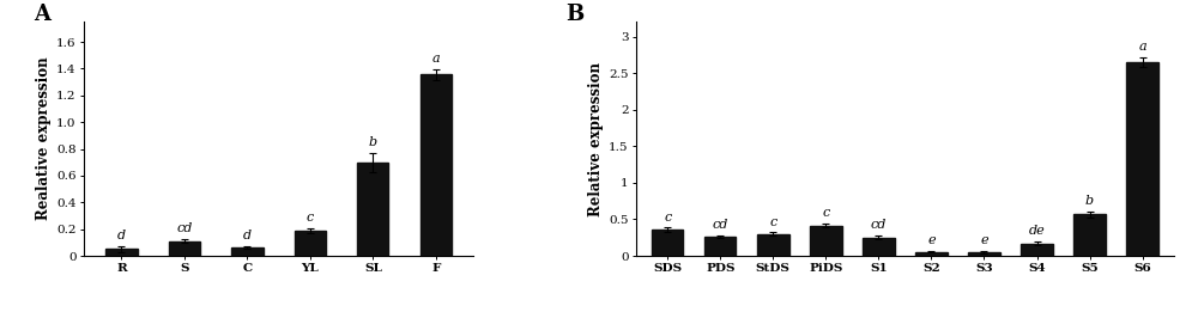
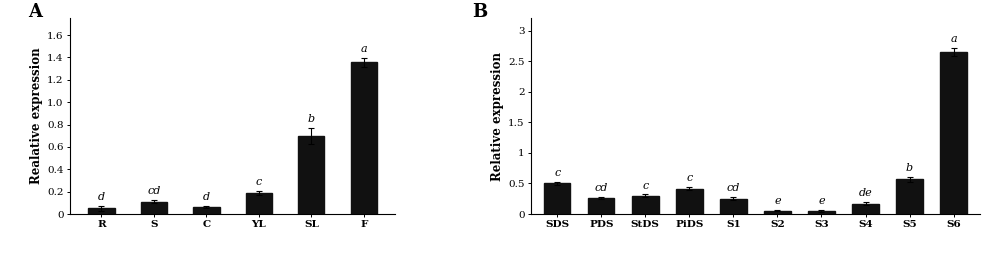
SDS: 0.36 -> 0.50
